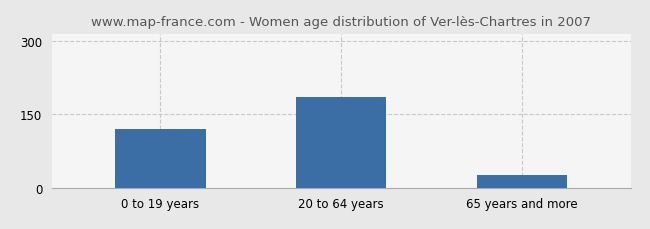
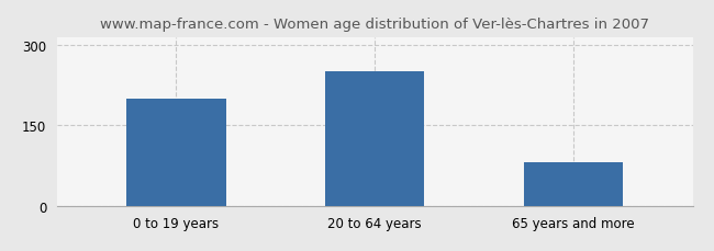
0 to 19 years: 120 -> 200
20 to 64 years: 185 -> 250
65 years and more: 25 -> 80
